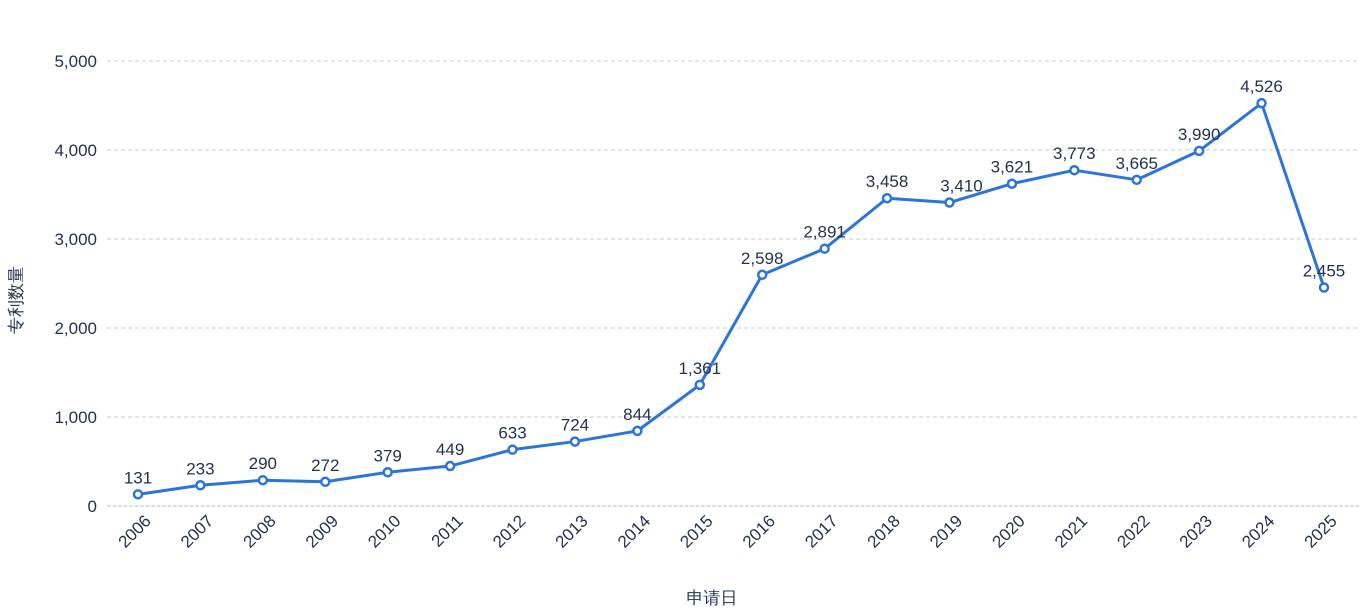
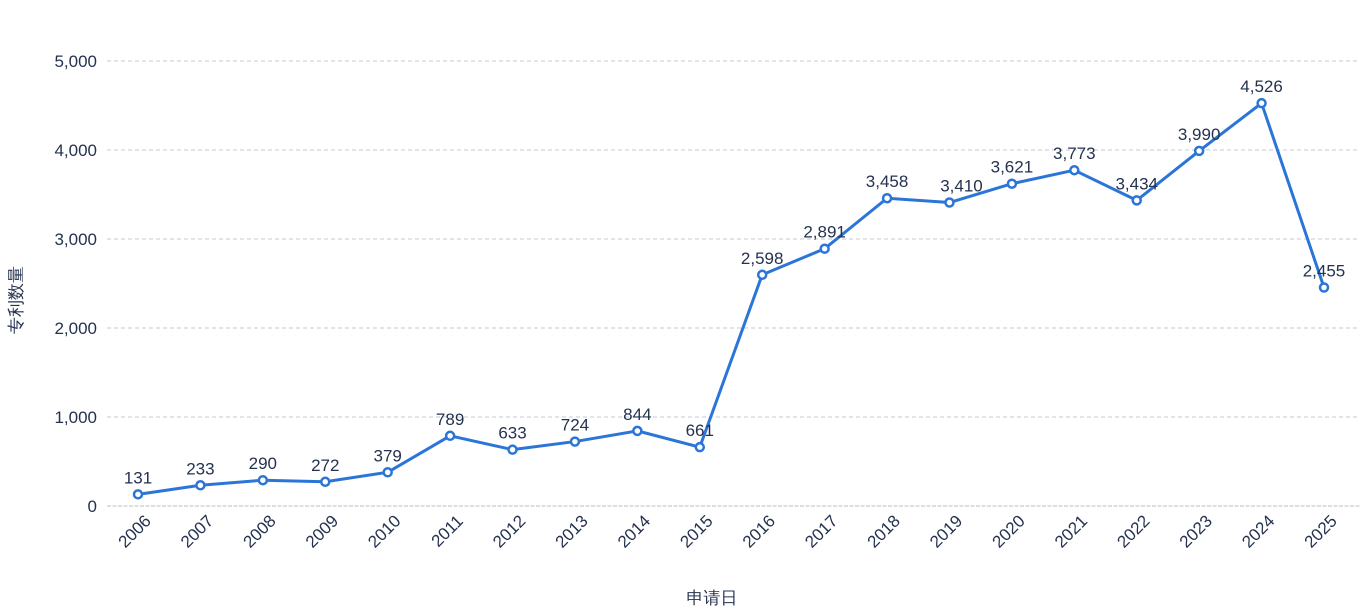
2011: 449 -> 789
2015: 1,361 -> 661
2022: 3,665 -> 3,434
